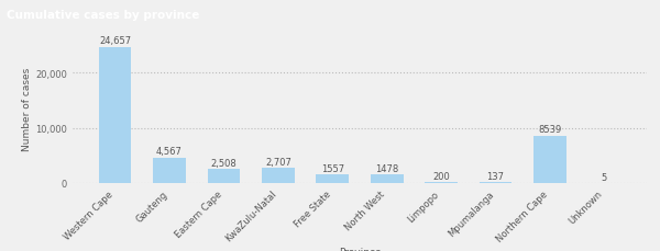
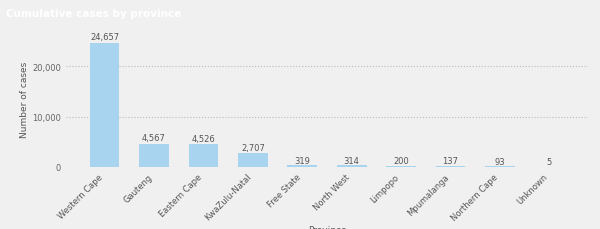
Eastern Cape: 2,508 -> 4,526
Free State: 1557 -> 319
North West: 1478 -> 314
Northern Cape: 8539 -> 93
